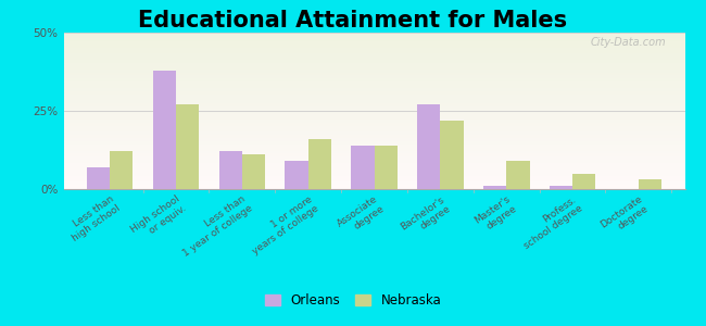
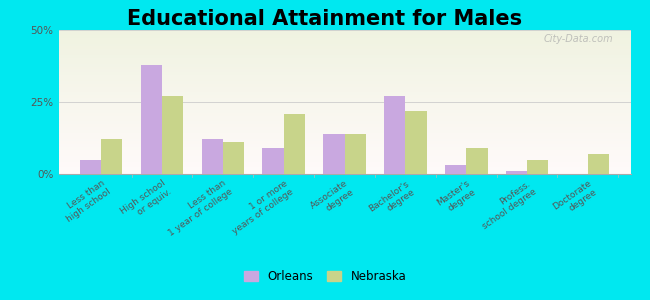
Orleans/Less than high school: 7% -> 5%
Nebraska/1 or more years of college: 16% -> 21%
Orleans/Master's degree: 1% -> 3%
Nebraska/Doctorate degree: 3% -> 7%
